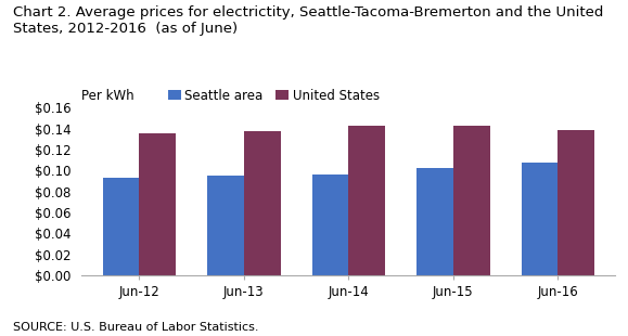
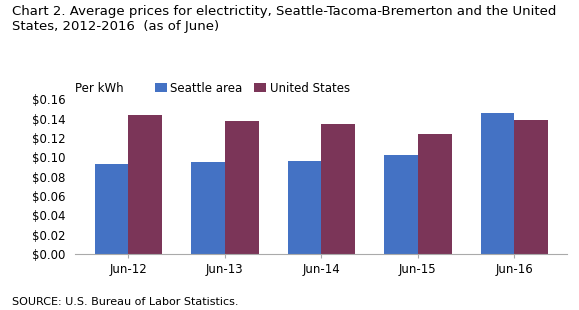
United States/Jun-12: $0.135 -> $0.144
United States/Jun-14: $0.143 -> $0.134
United States/Jun-15: $0.143 -> $0.124
Seattle area/Jun-16: $0.108 -> $0.146
